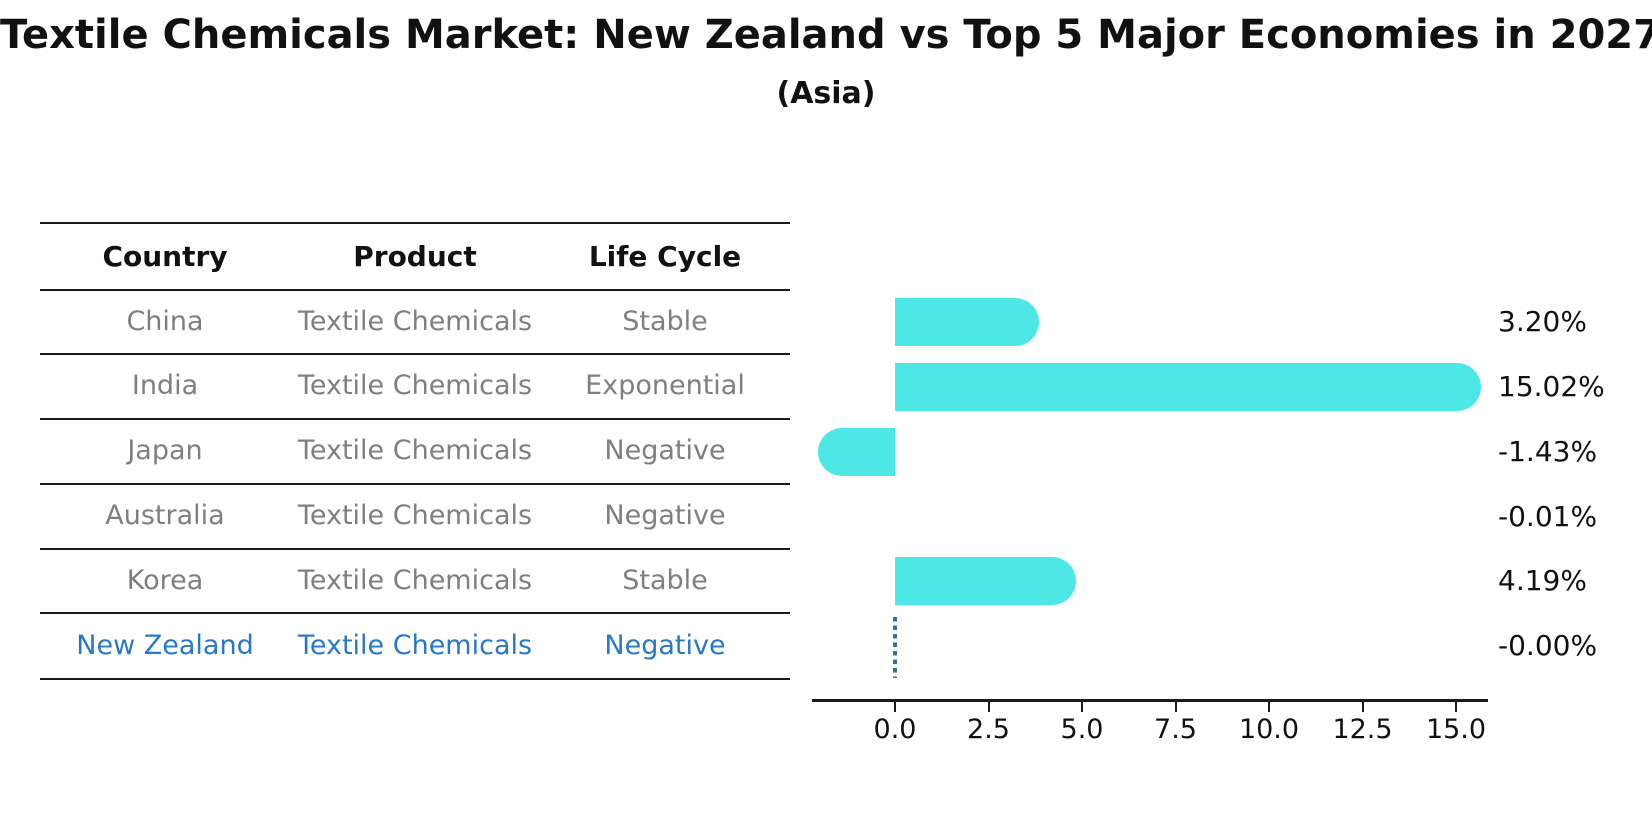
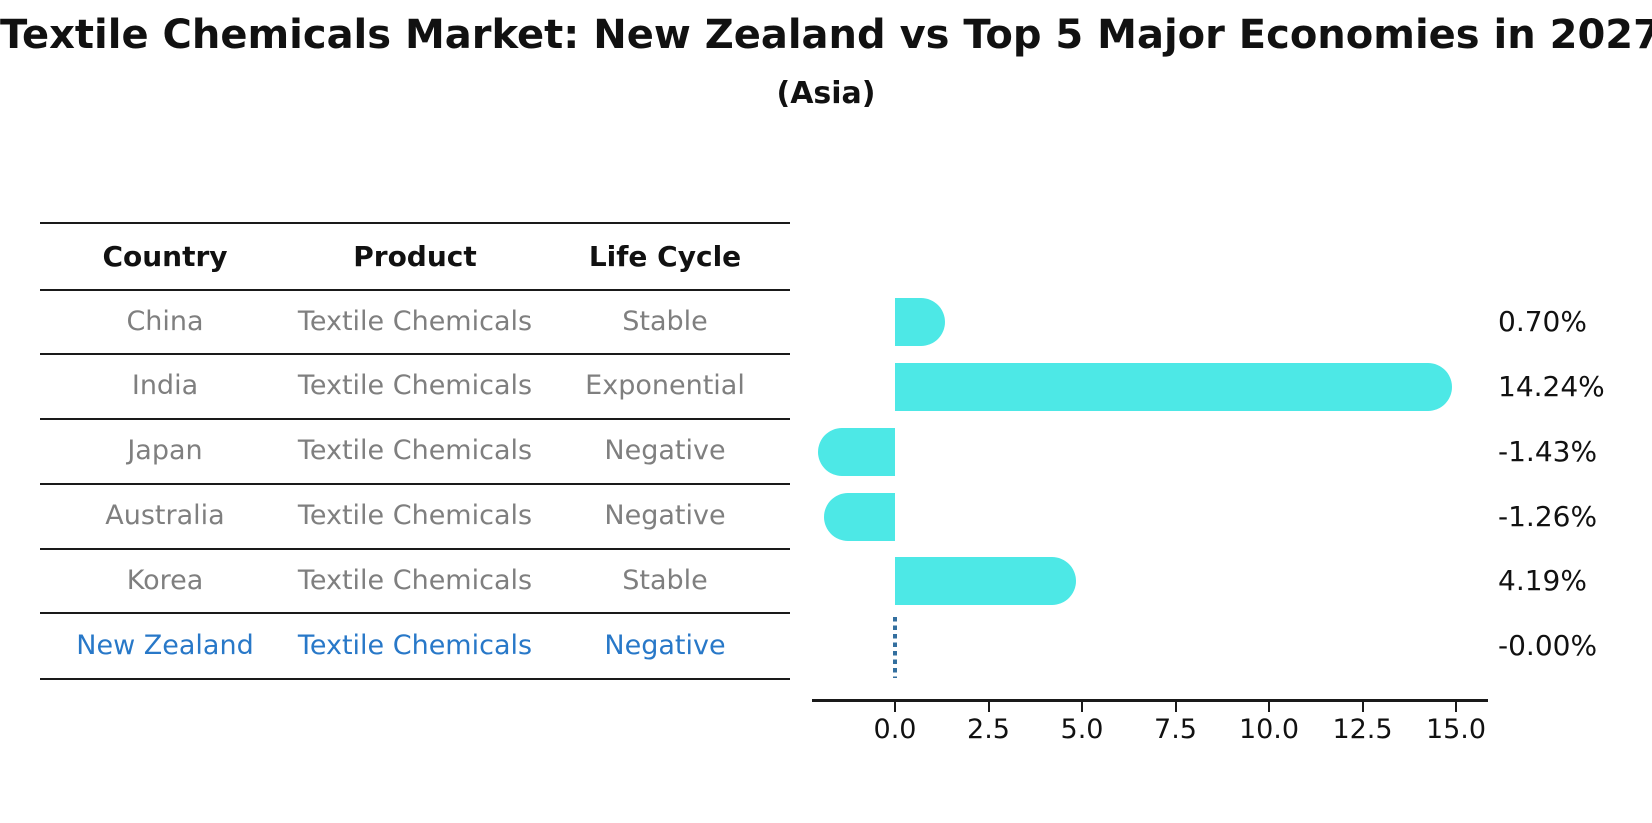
China: 3.20% -> 0.70%
India: 15.02% -> 14.24%
Australia: -0.01% -> -1.26%
